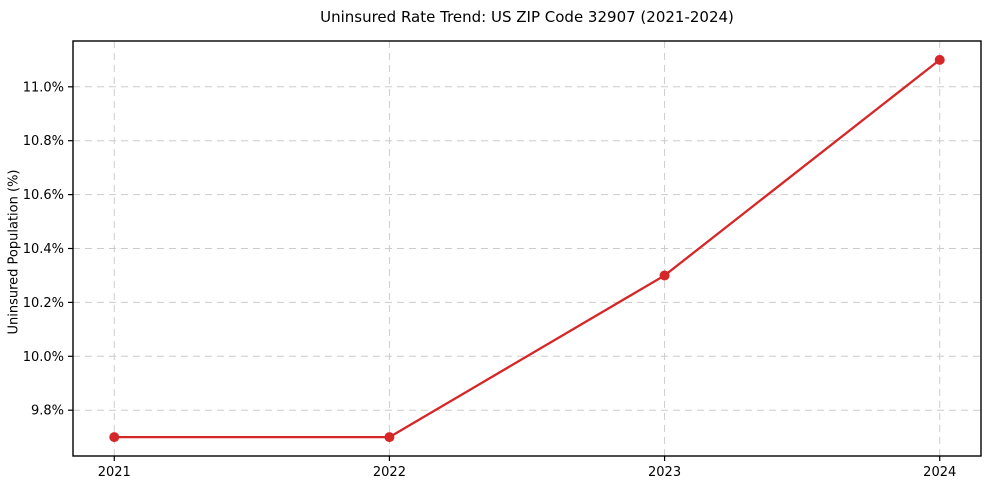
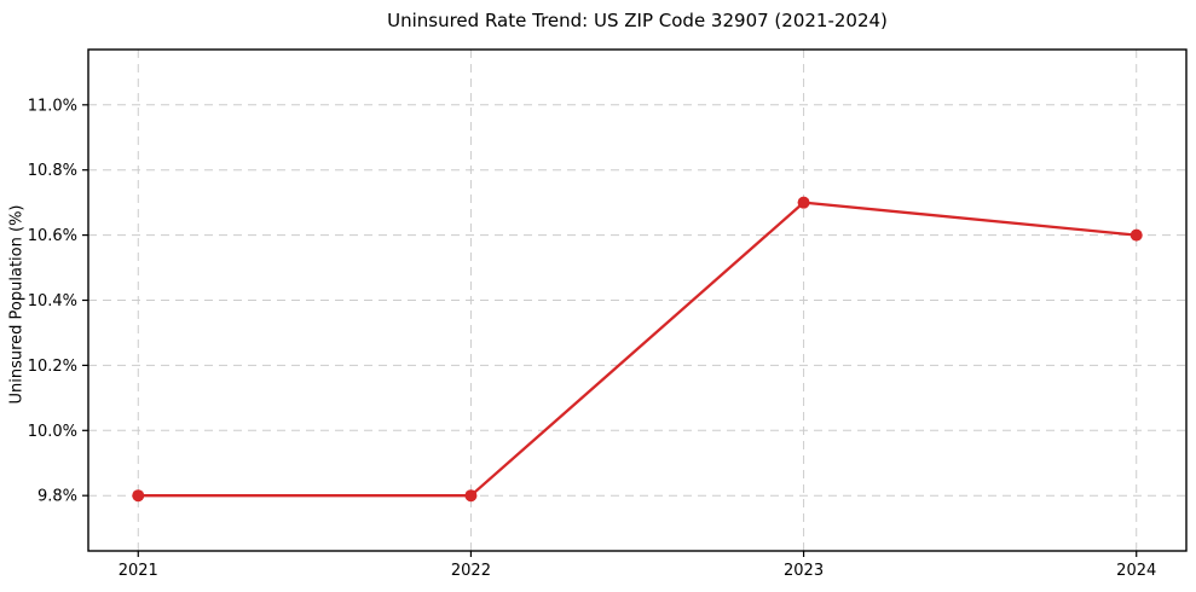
2021: 9.7% -> 9.8%
2022: 9.7% -> 9.8%
2023: 10.3% -> 10.7%
2024: 11.1% -> 10.6%
